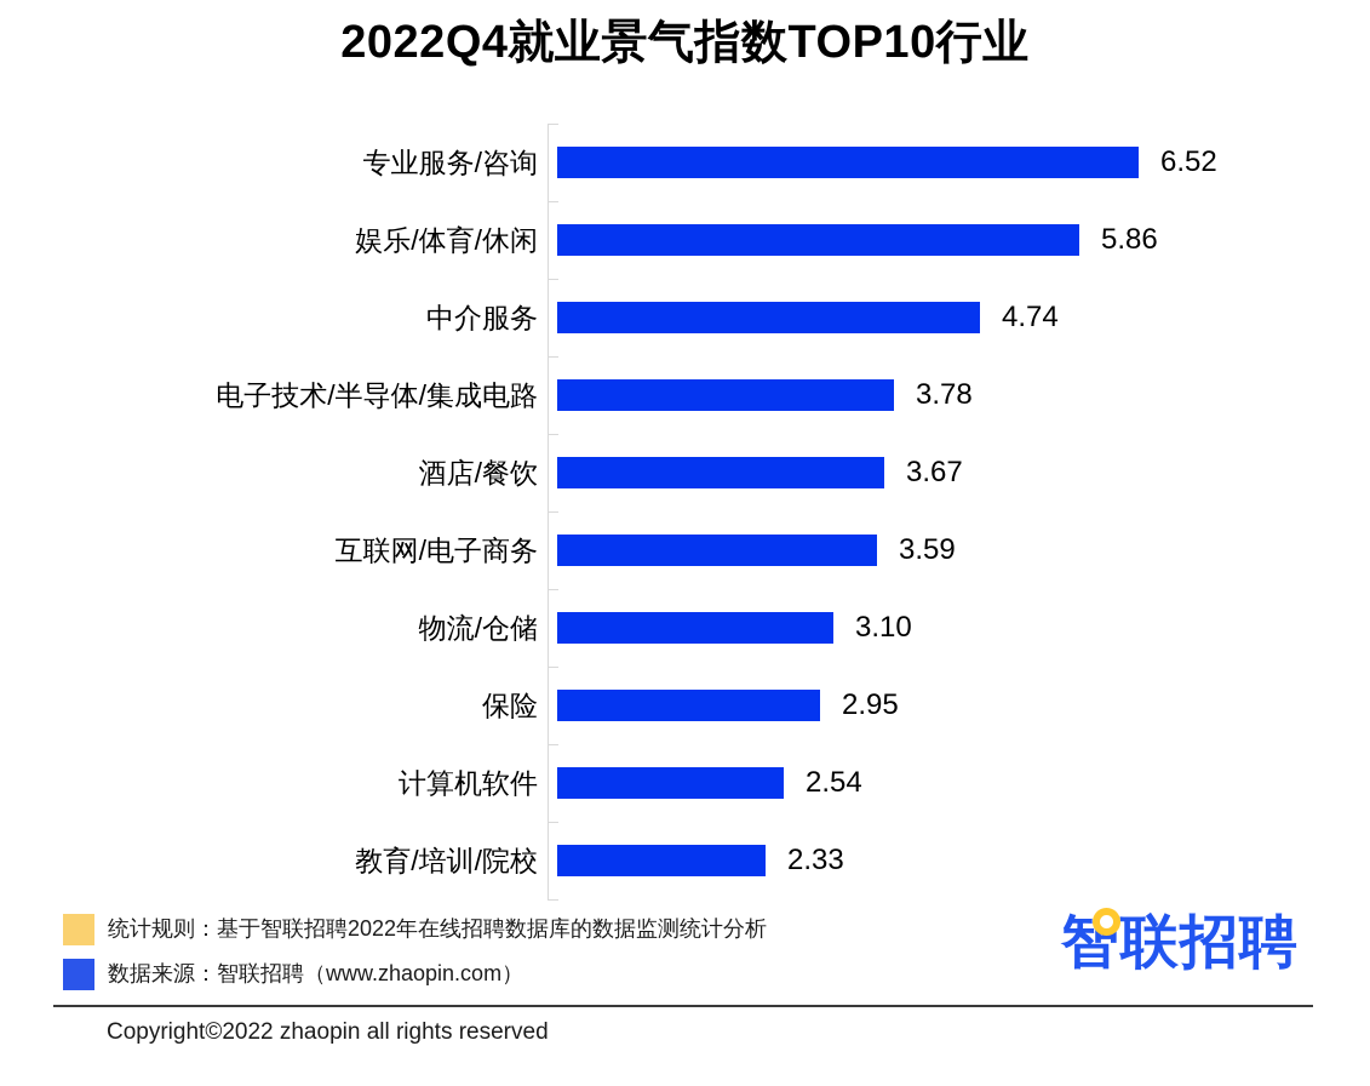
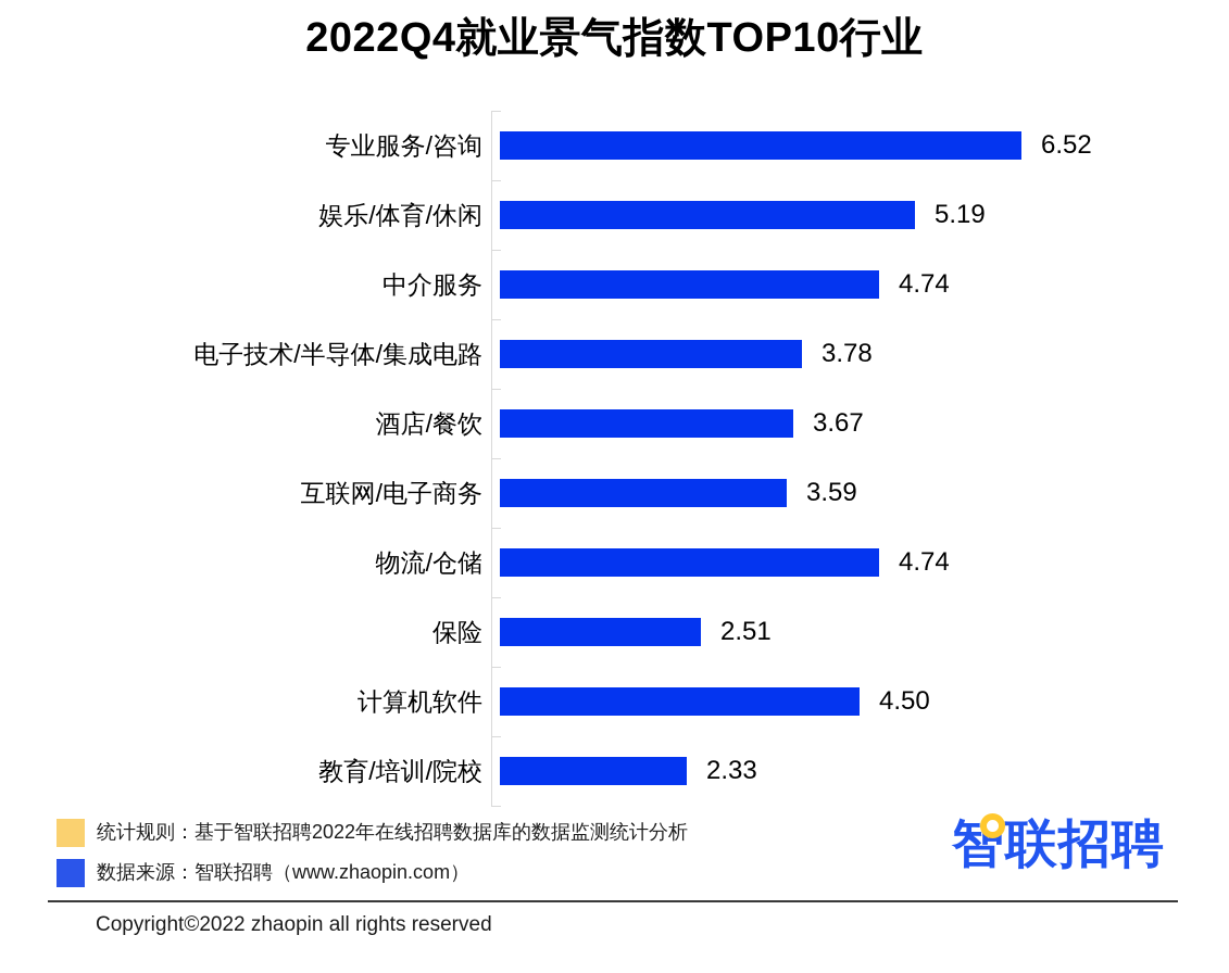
娱乐/体育/休闲: 5.86 -> 5.19
物流/仓储: 3.10 -> 4.74
保险: 2.95 -> 2.51
计算机软件: 2.54 -> 4.50
